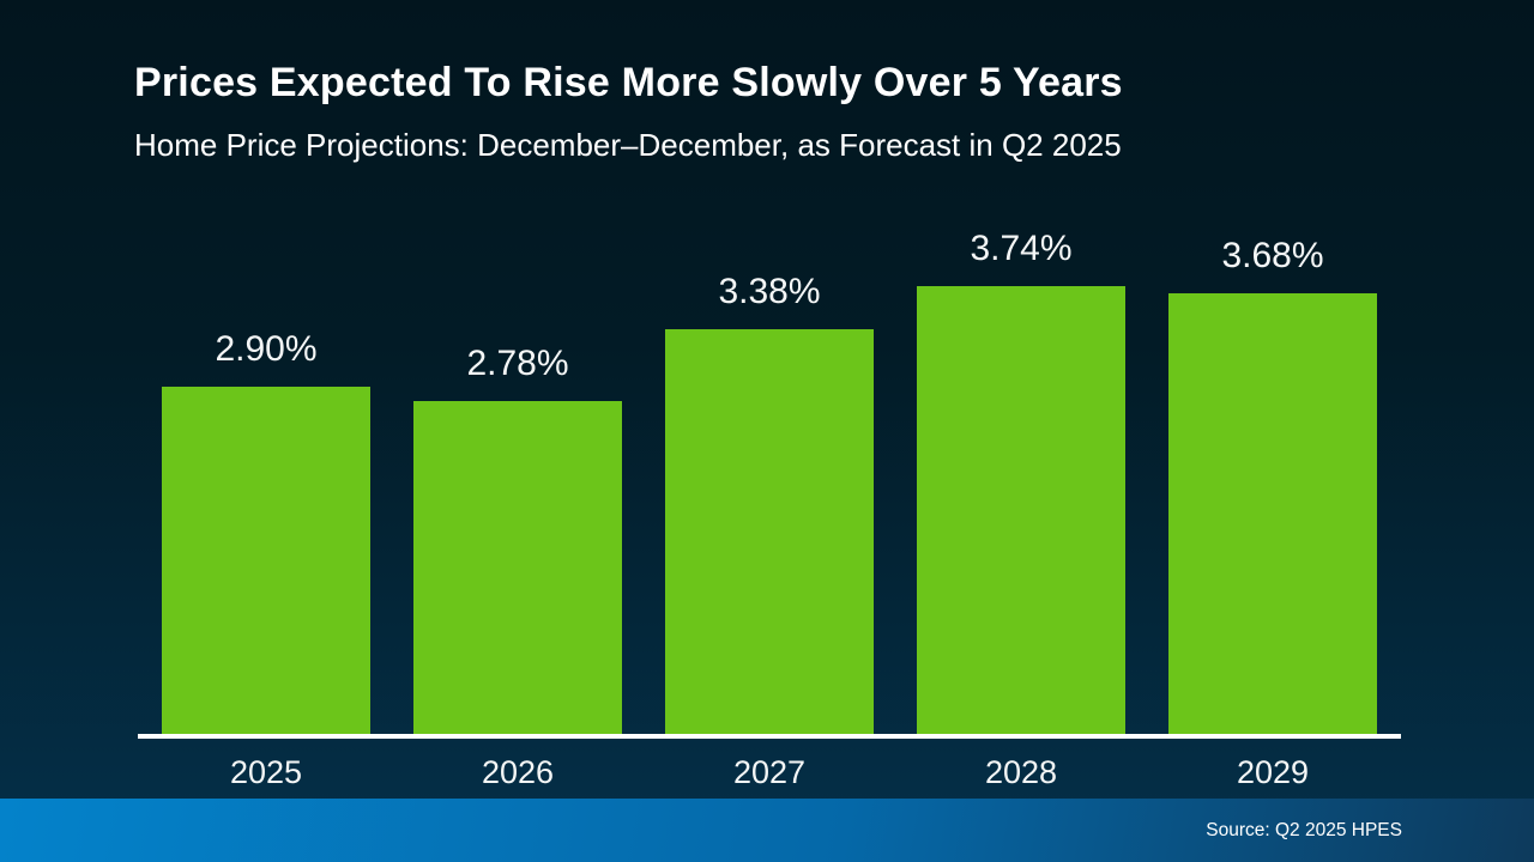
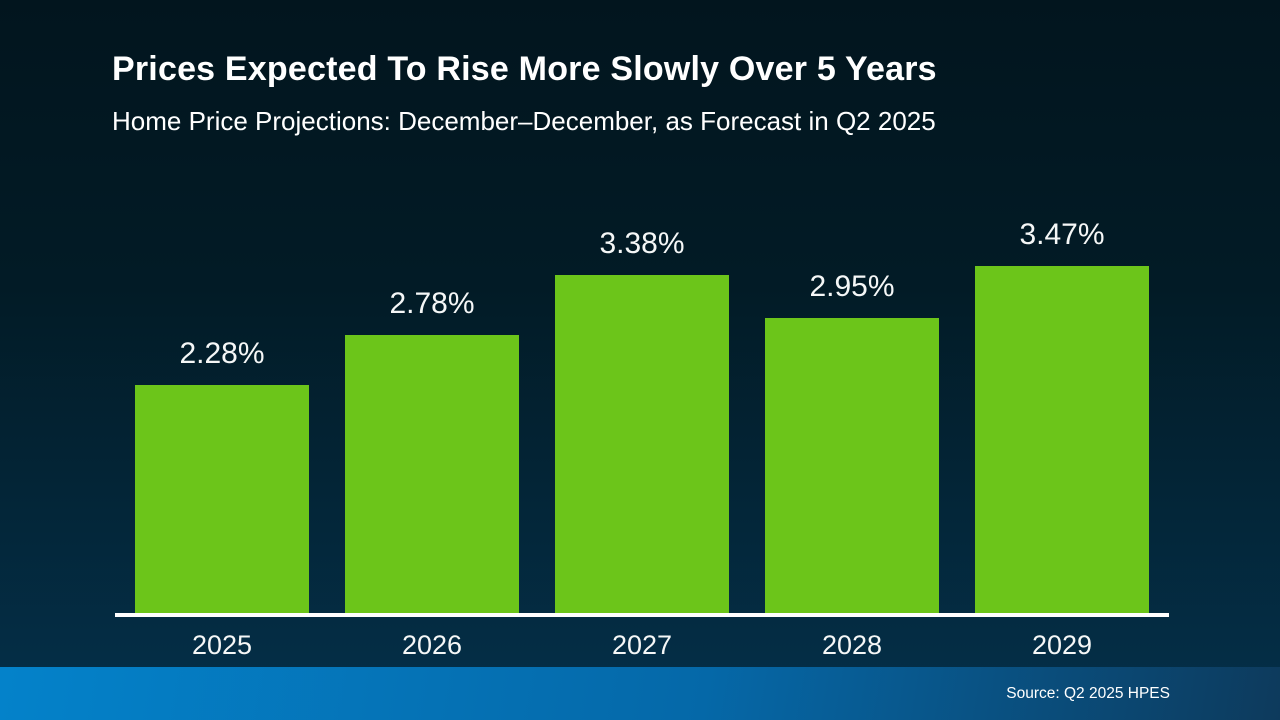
2025: 2.90% -> 2.28%
2028: 3.74% -> 2.95%
2029: 3.68% -> 3.47%
